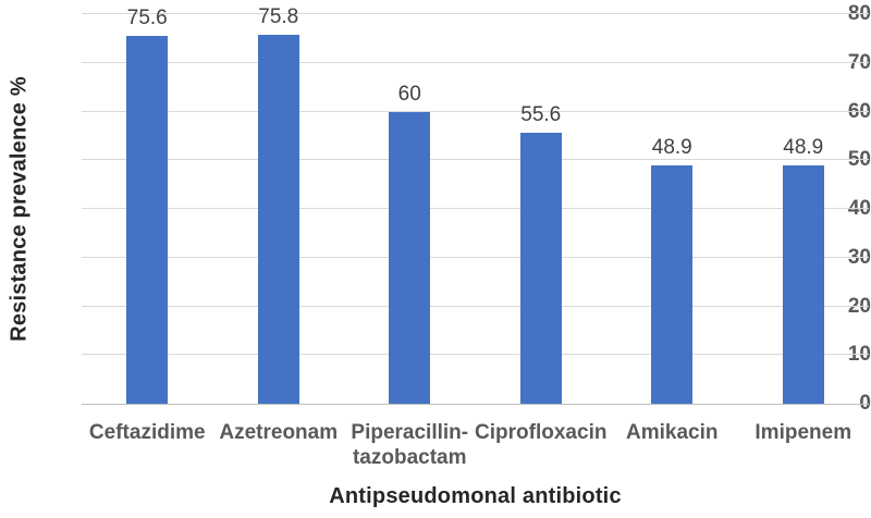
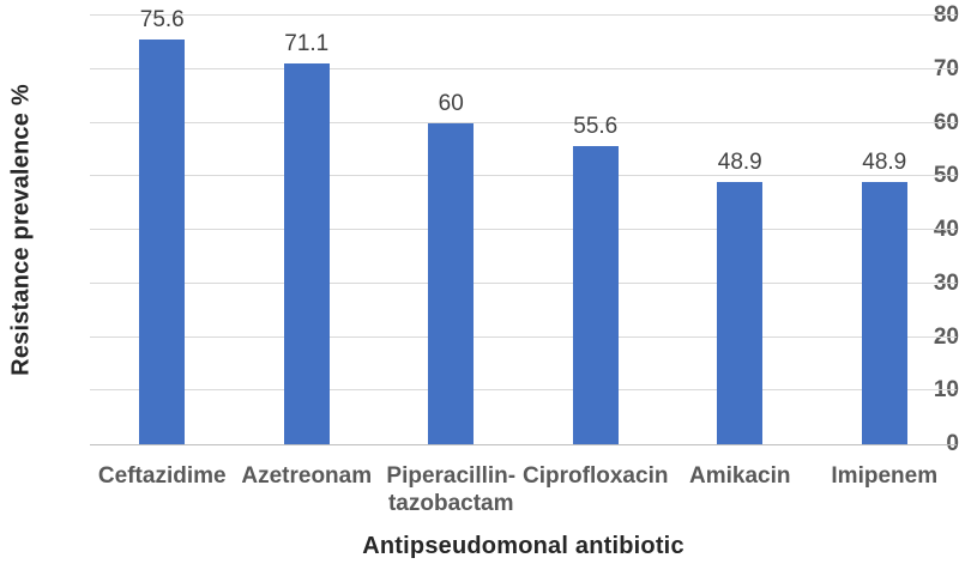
Azetreonam: 75.8 -> 71.1
